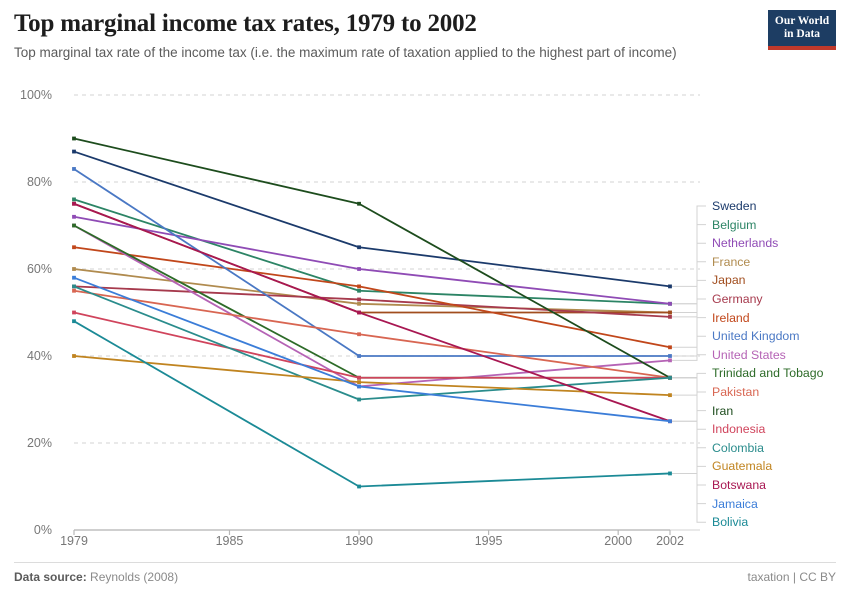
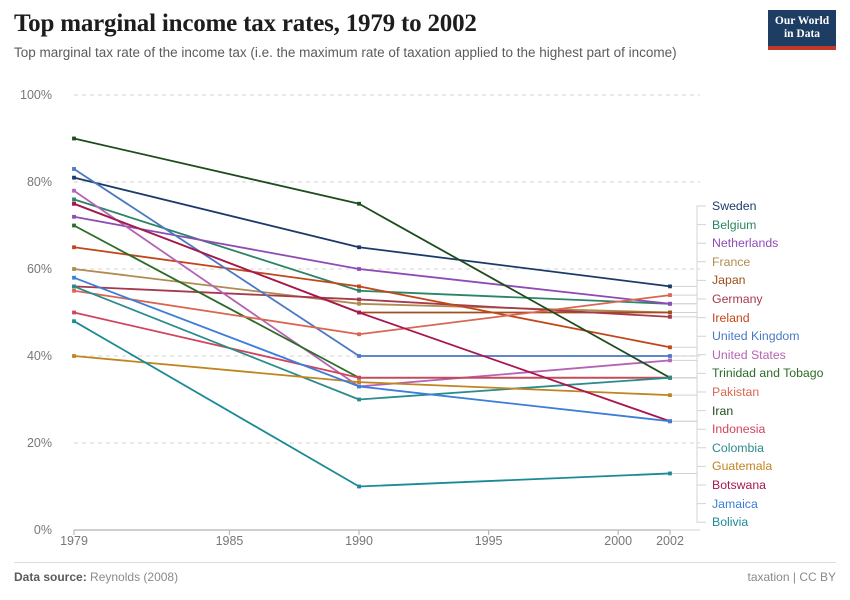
Sweden/1979: 87% -> 81%
United States/1979: 70% -> 78%
Pakistan/2002: 35% -> 54%
